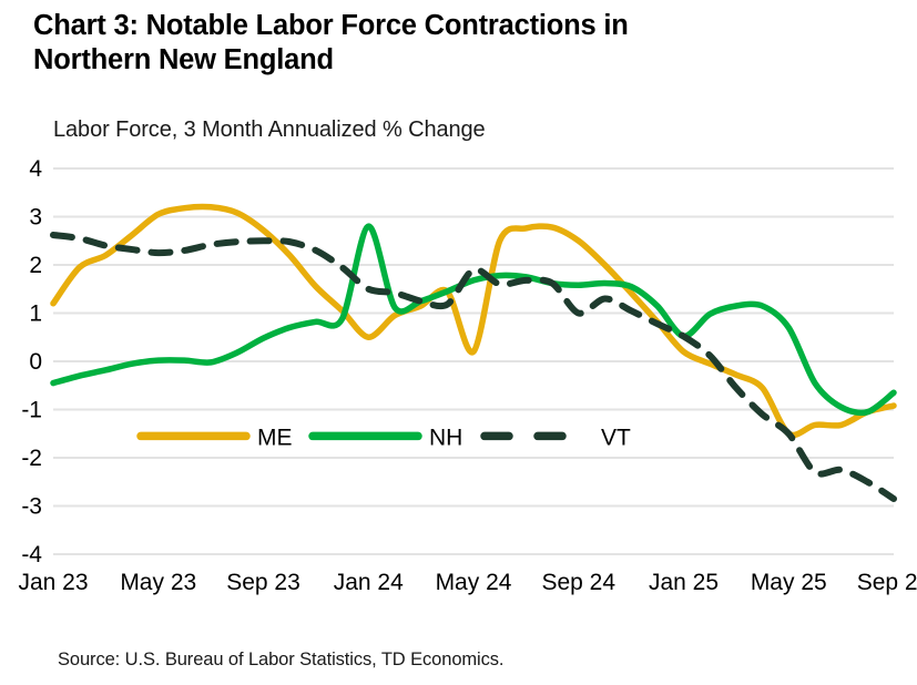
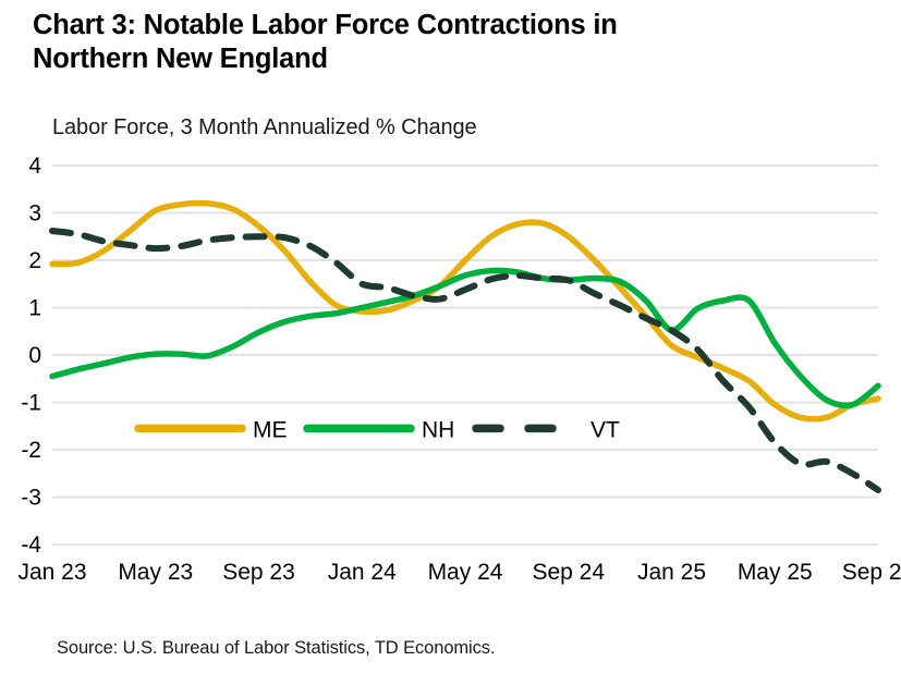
ME/Jan 23: 1.2 -> 1.9
ME/Jan 24: 0.5 -> 0.9
NH/Jan 24: 2.8 -> 1.0
ME/May 24: 0.2 -> 2.0
VT/May 24: 1.9 -> 1.4
VT/Sep 24: 1.0 -> 1.6
ME/May 25: -1.5 -> -1.1
NH/May 25: 0.7 -> 0.2
VT/May 25: -1.5 -> -1.9
